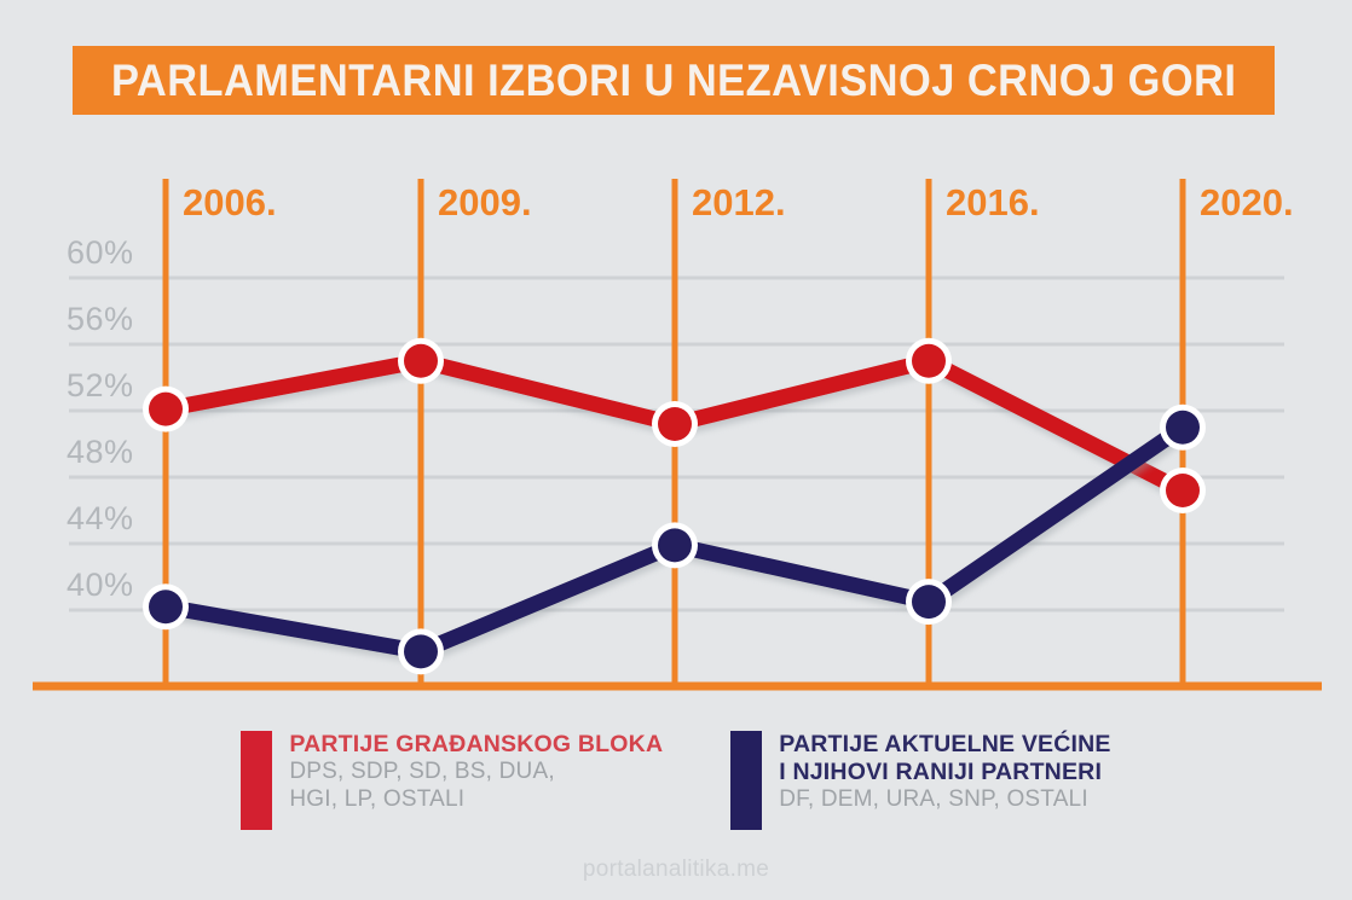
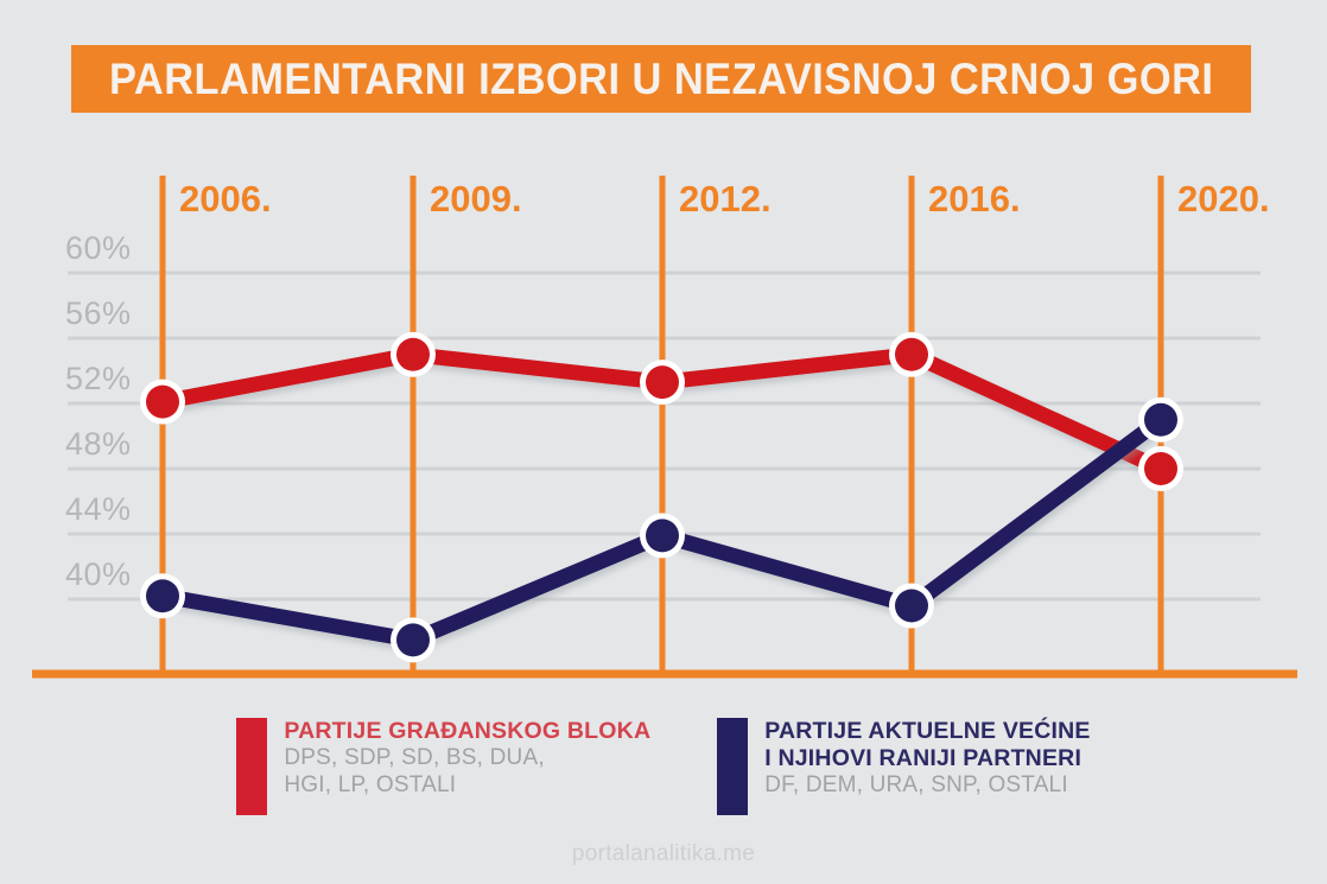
PARTIJE GRAĐANSKOG BLOKA/2012.: 51.2% -> 53.3%
PARTIJE AKTUELNE VEĆINE I NJIHOVI RANIJI PARTNERI/2016.: 40.5% -> 39.6%
PARTIJE GRAĐANSKOG BLOKA/2020.: 47.2% -> 48.0%
